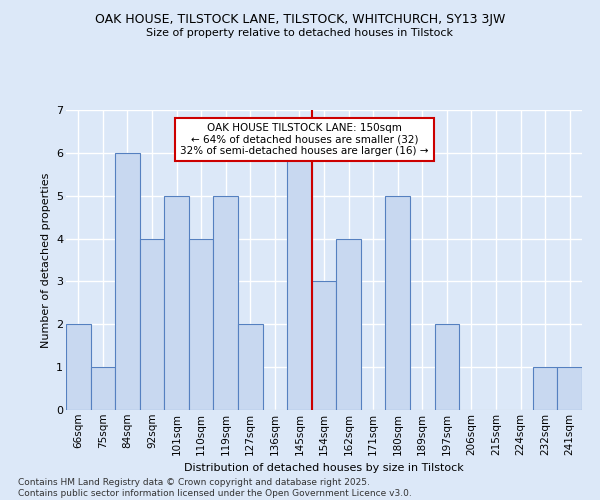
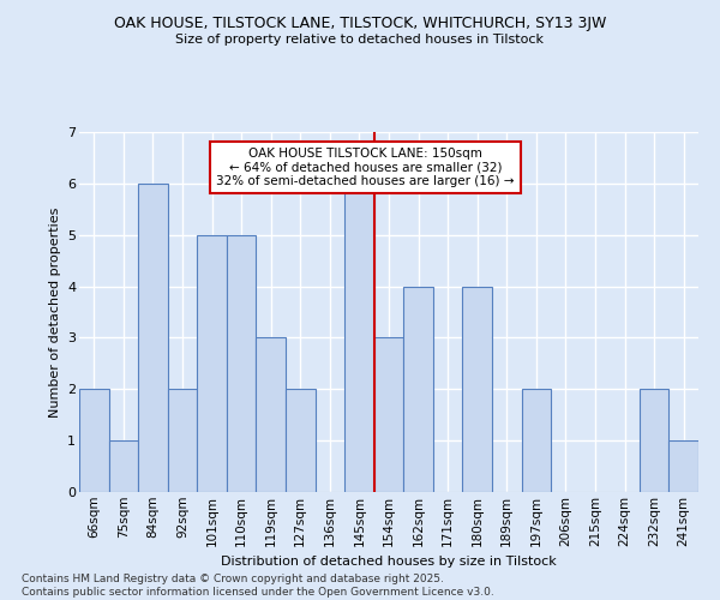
92sqm: 4 -> 2
110sqm: 4 -> 5
119sqm: 5 -> 3
180sqm: 5 -> 4
232sqm: 1 -> 2
